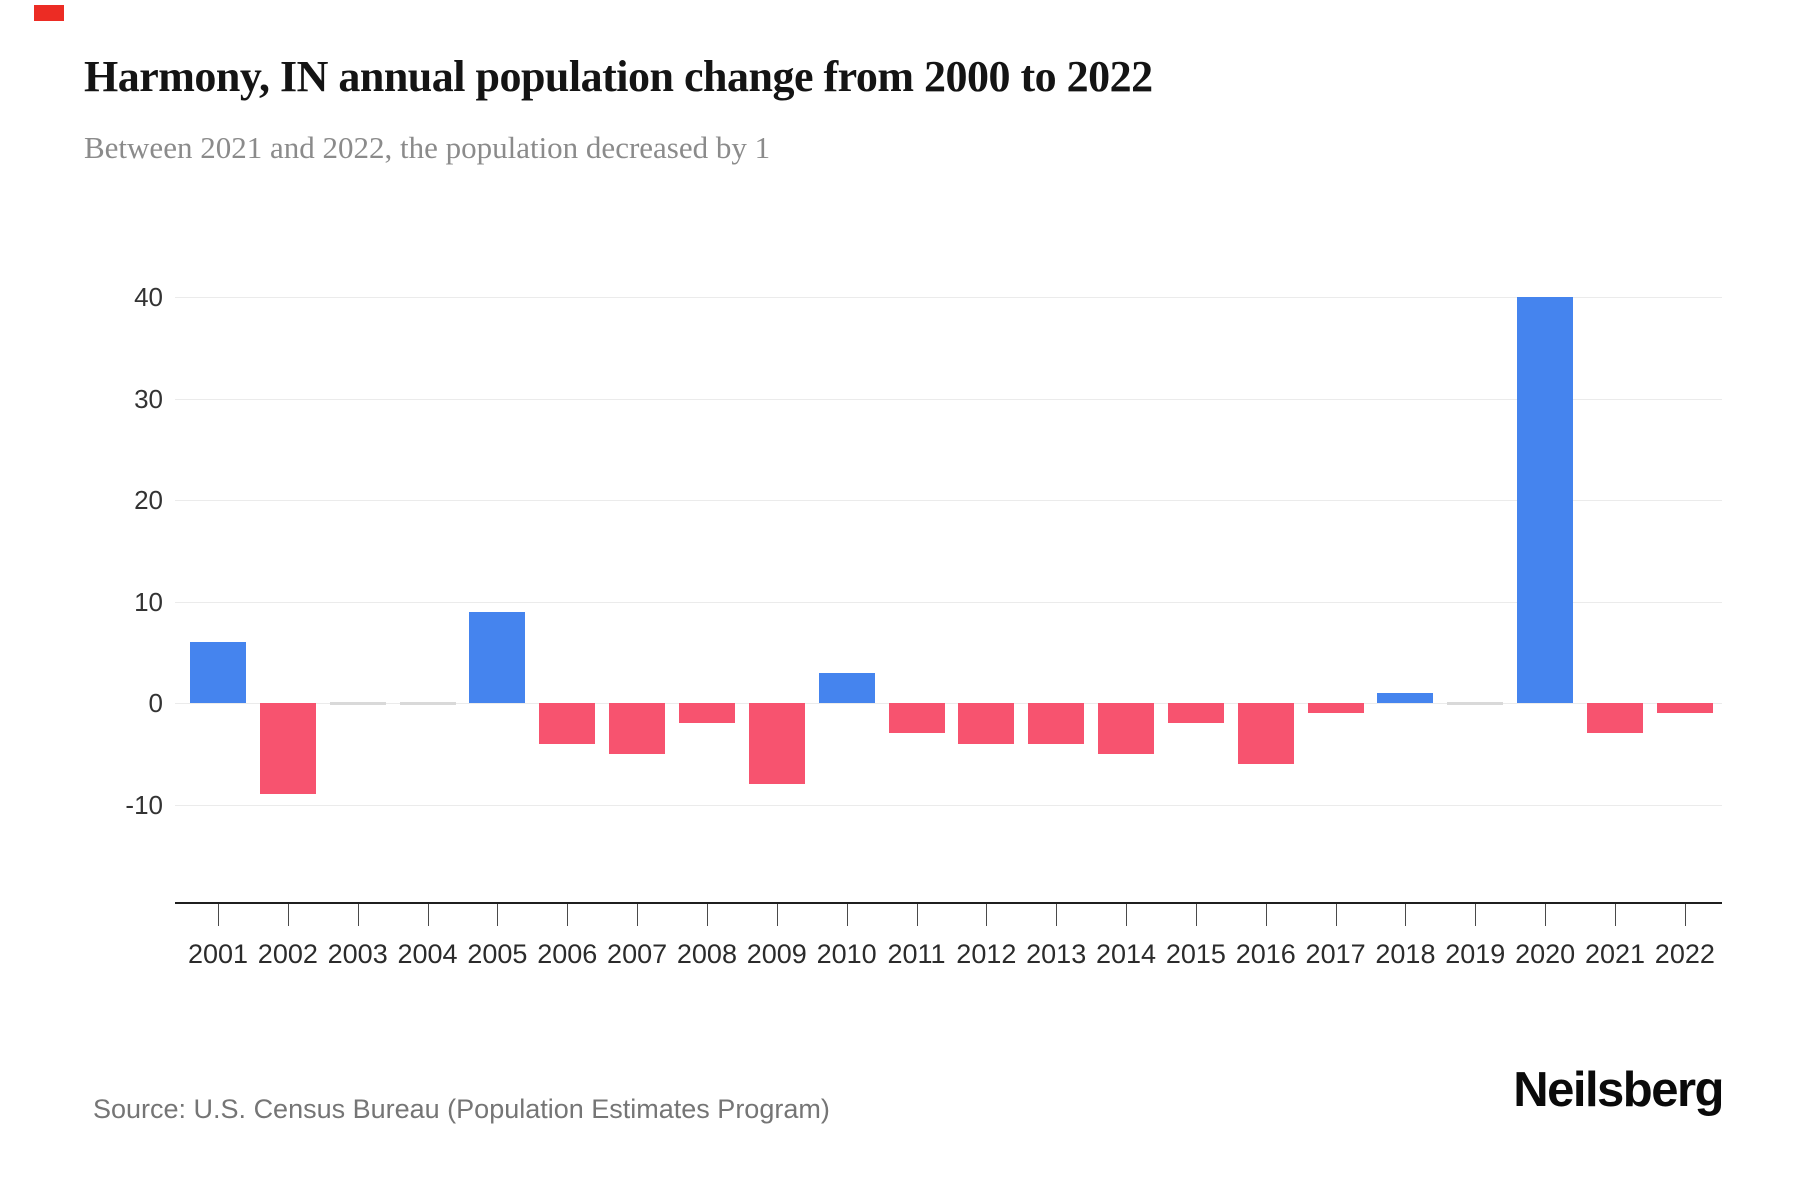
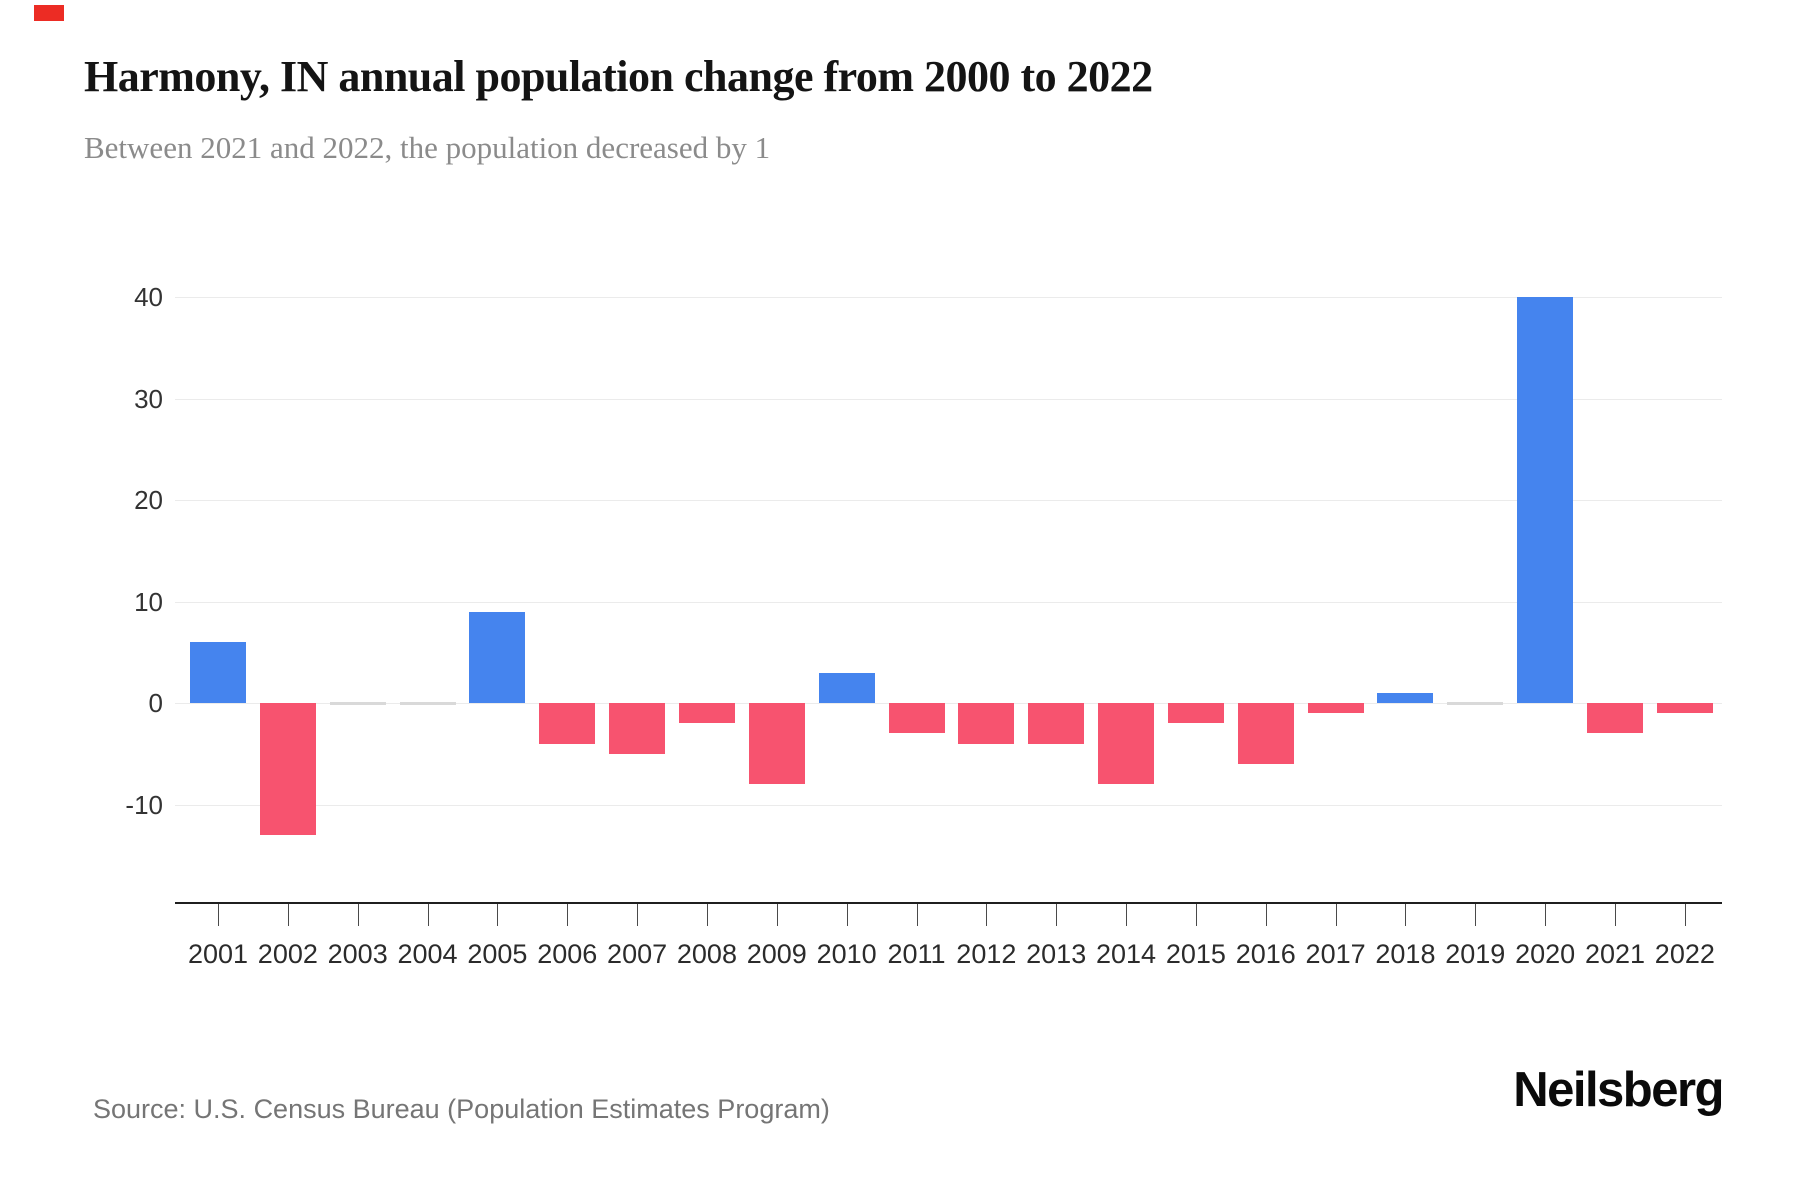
2002: -9 -> -13
2014: -5 -> -8
